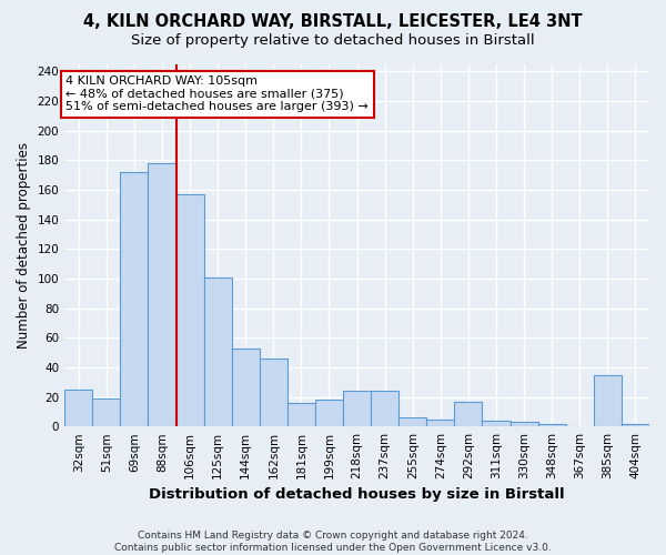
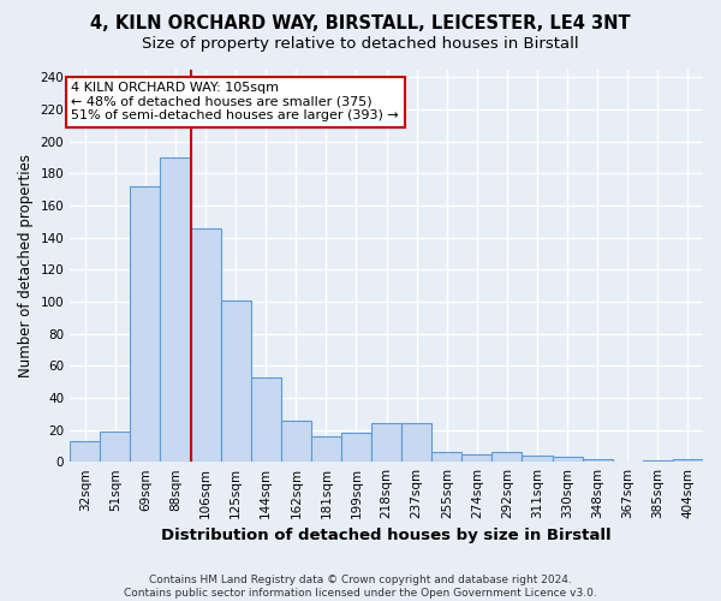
32sqm: 25 -> 13
88sqm: 178 -> 190
106sqm: 157 -> 146
162sqm: 46 -> 26
292sqm: 17 -> 6
385sqm: 35 -> 1
